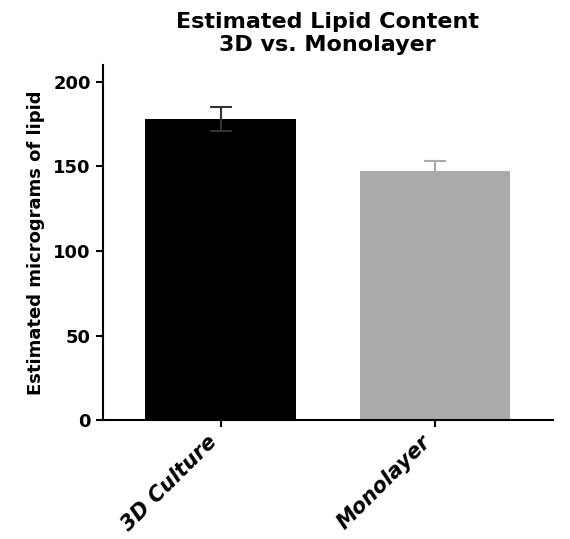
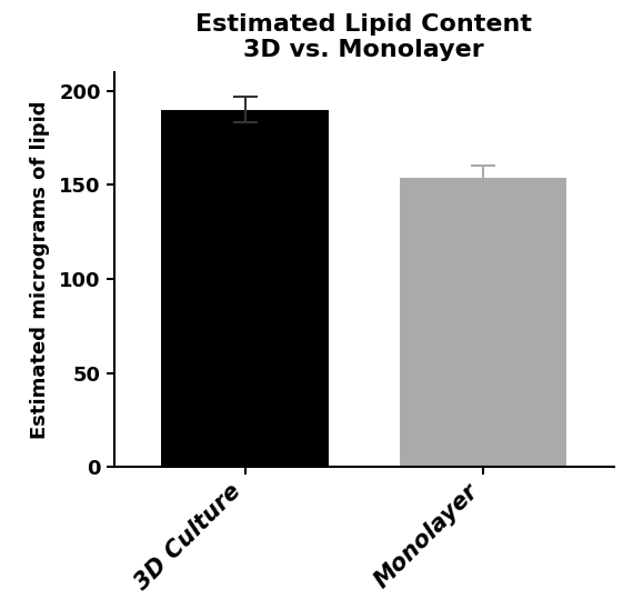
3D Culture: 178 -> 190
Monolayer: 147 -> 154
